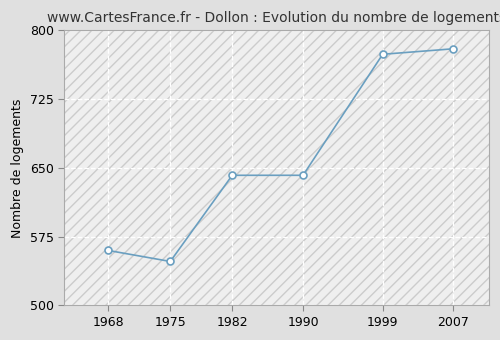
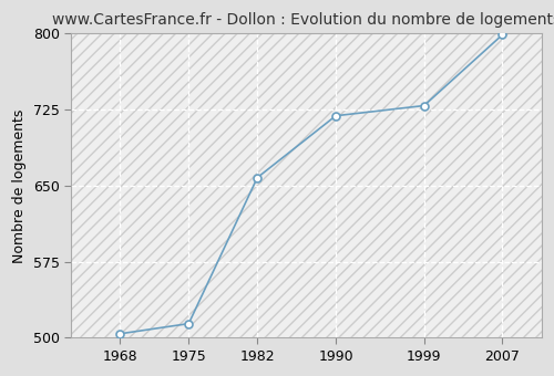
1968: 560 -> 504
1975: 548 -> 514
1982: 642 -> 658
1990: 642 -> 719
1999: 774 -> 729
2007: 780 -> 799
